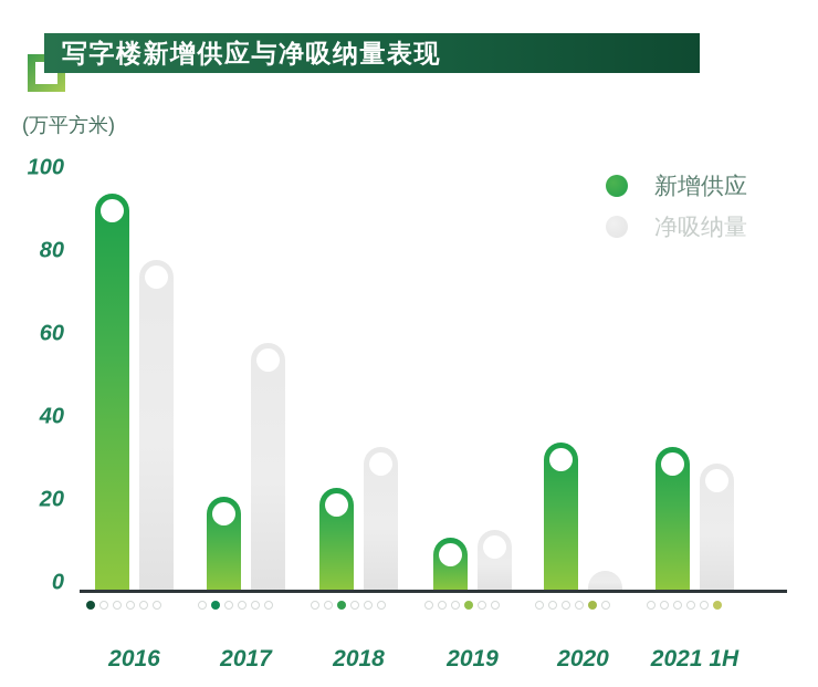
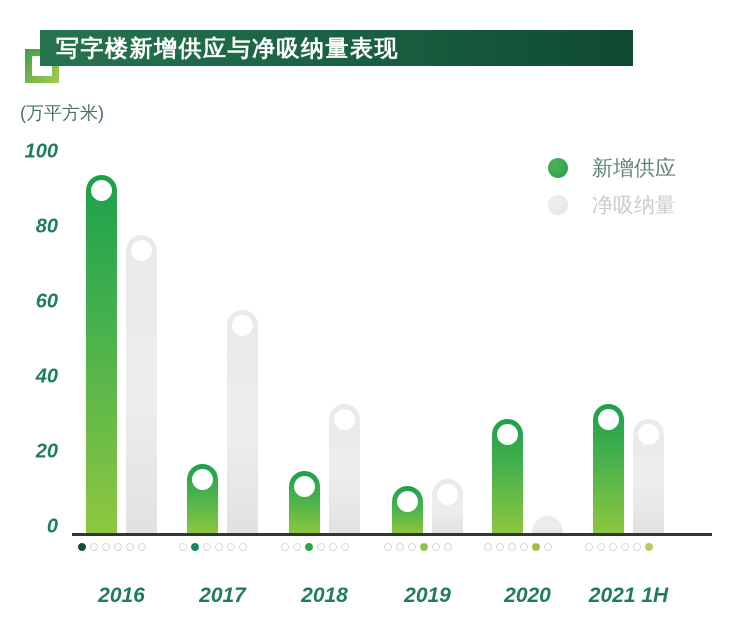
新增供应/2017: 23 -> 19
新增供应/2018: 25 -> 17
新增供应/2020: 36 -> 31
